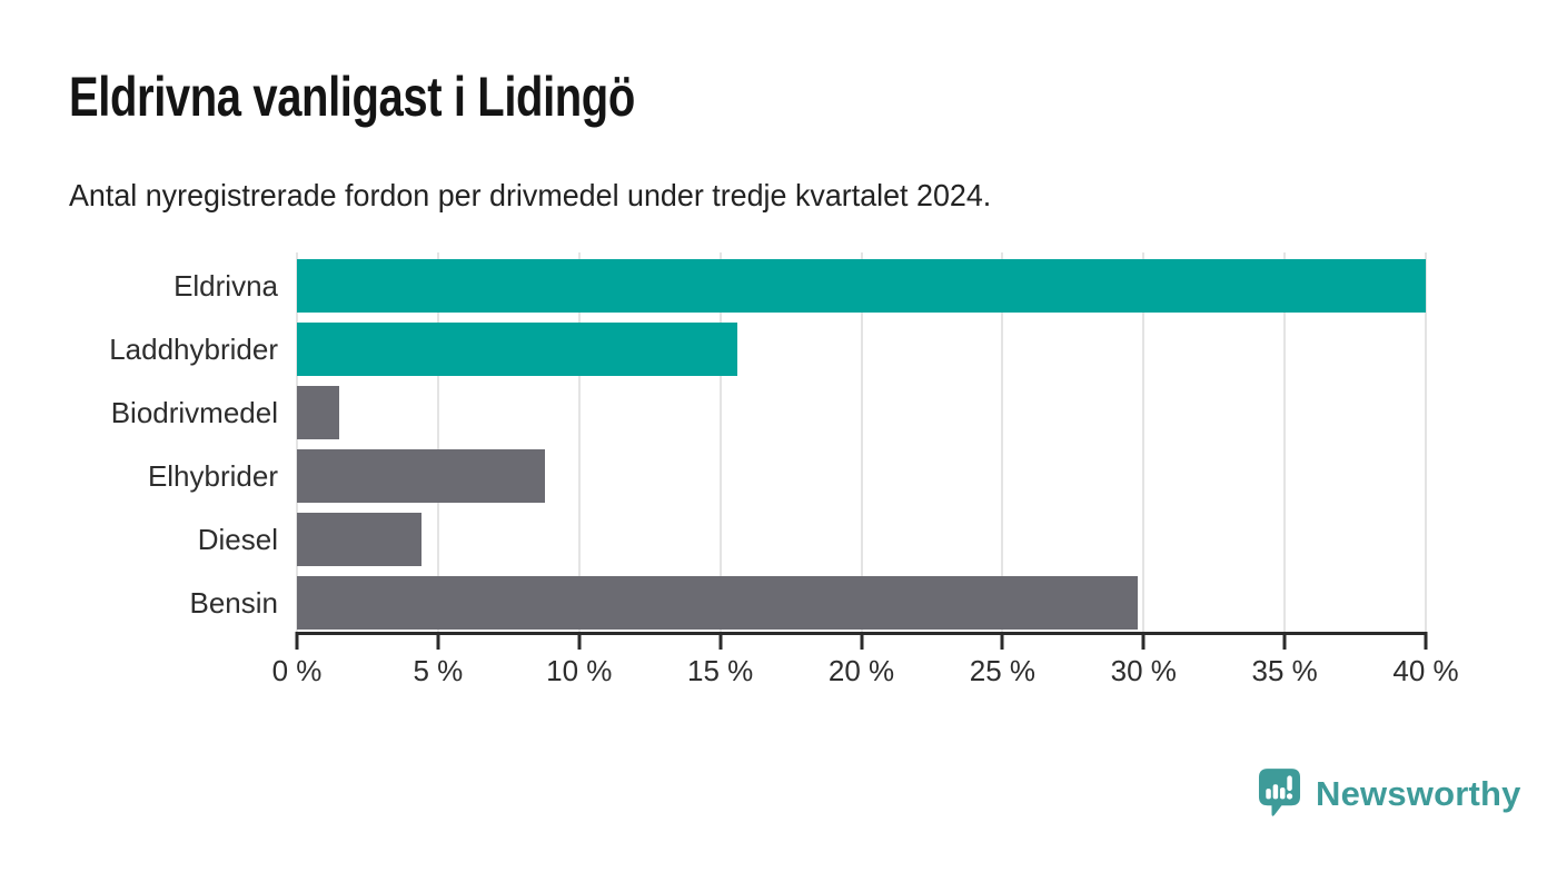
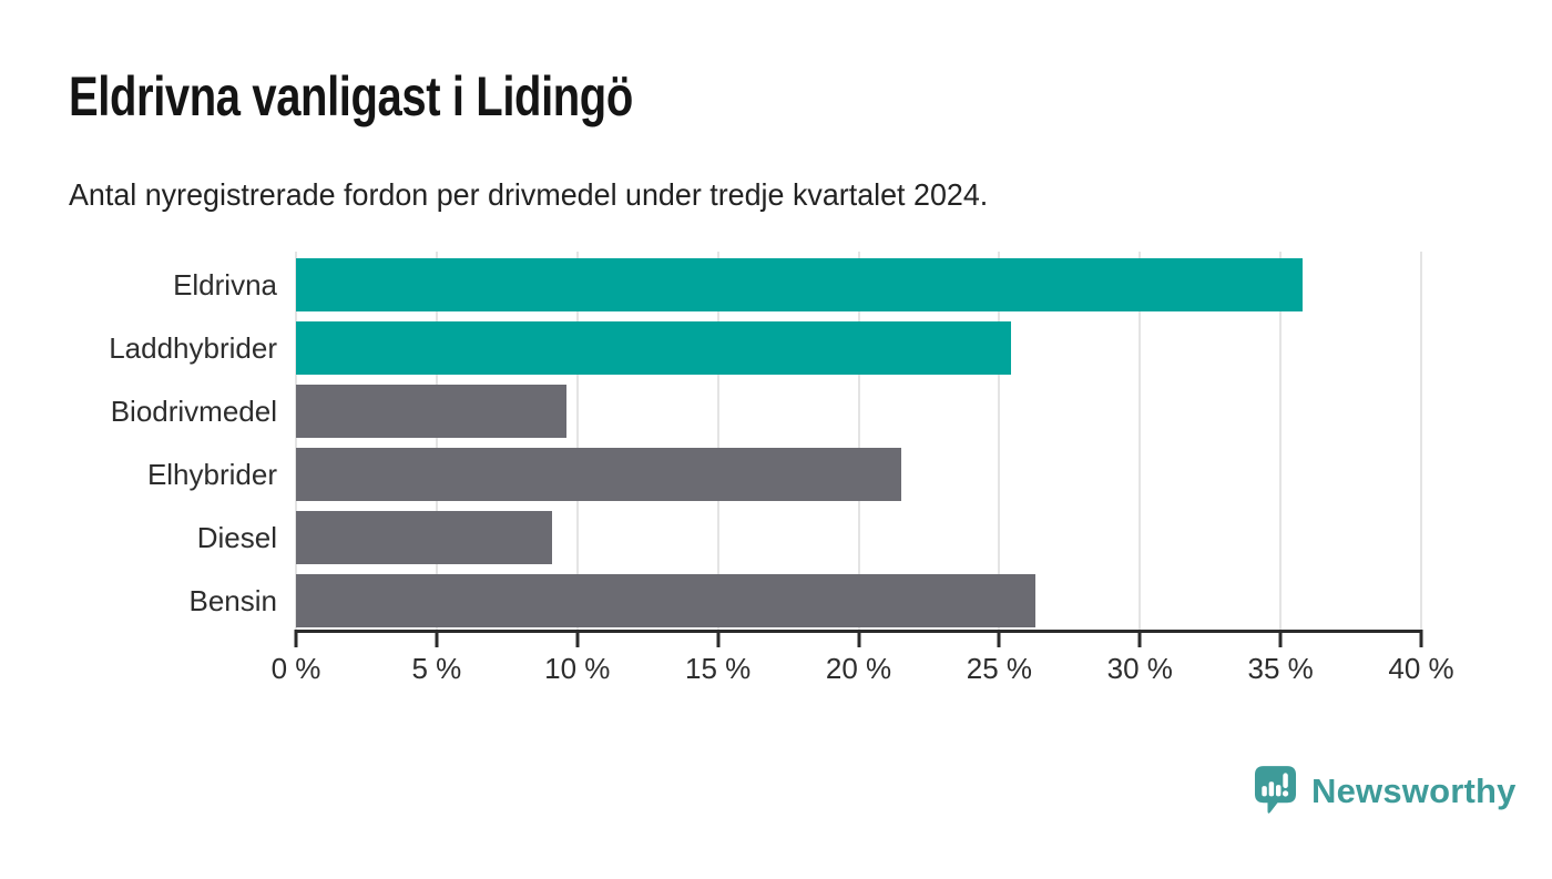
Eldrivna: 40.0% -> 35.8%
Laddhybrider: 15.6% -> 25.4%
Biodrivmedel: 1.5% -> 9.6%
Elhybrider: 8.8% -> 21.5%
Diesel: 4.4% -> 9.1%
Bensin: 29.8% -> 26.3%
